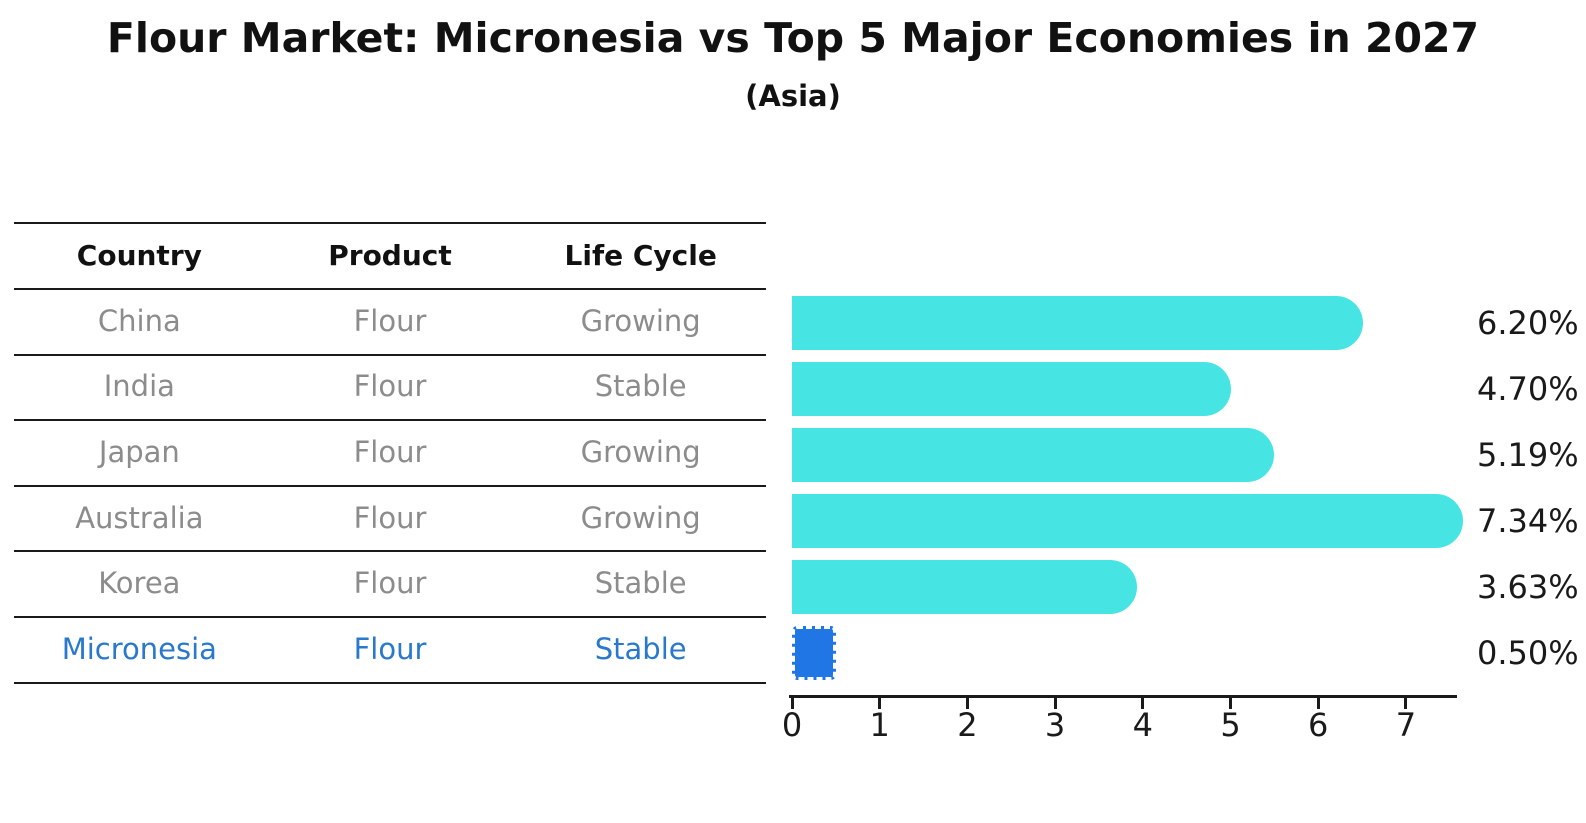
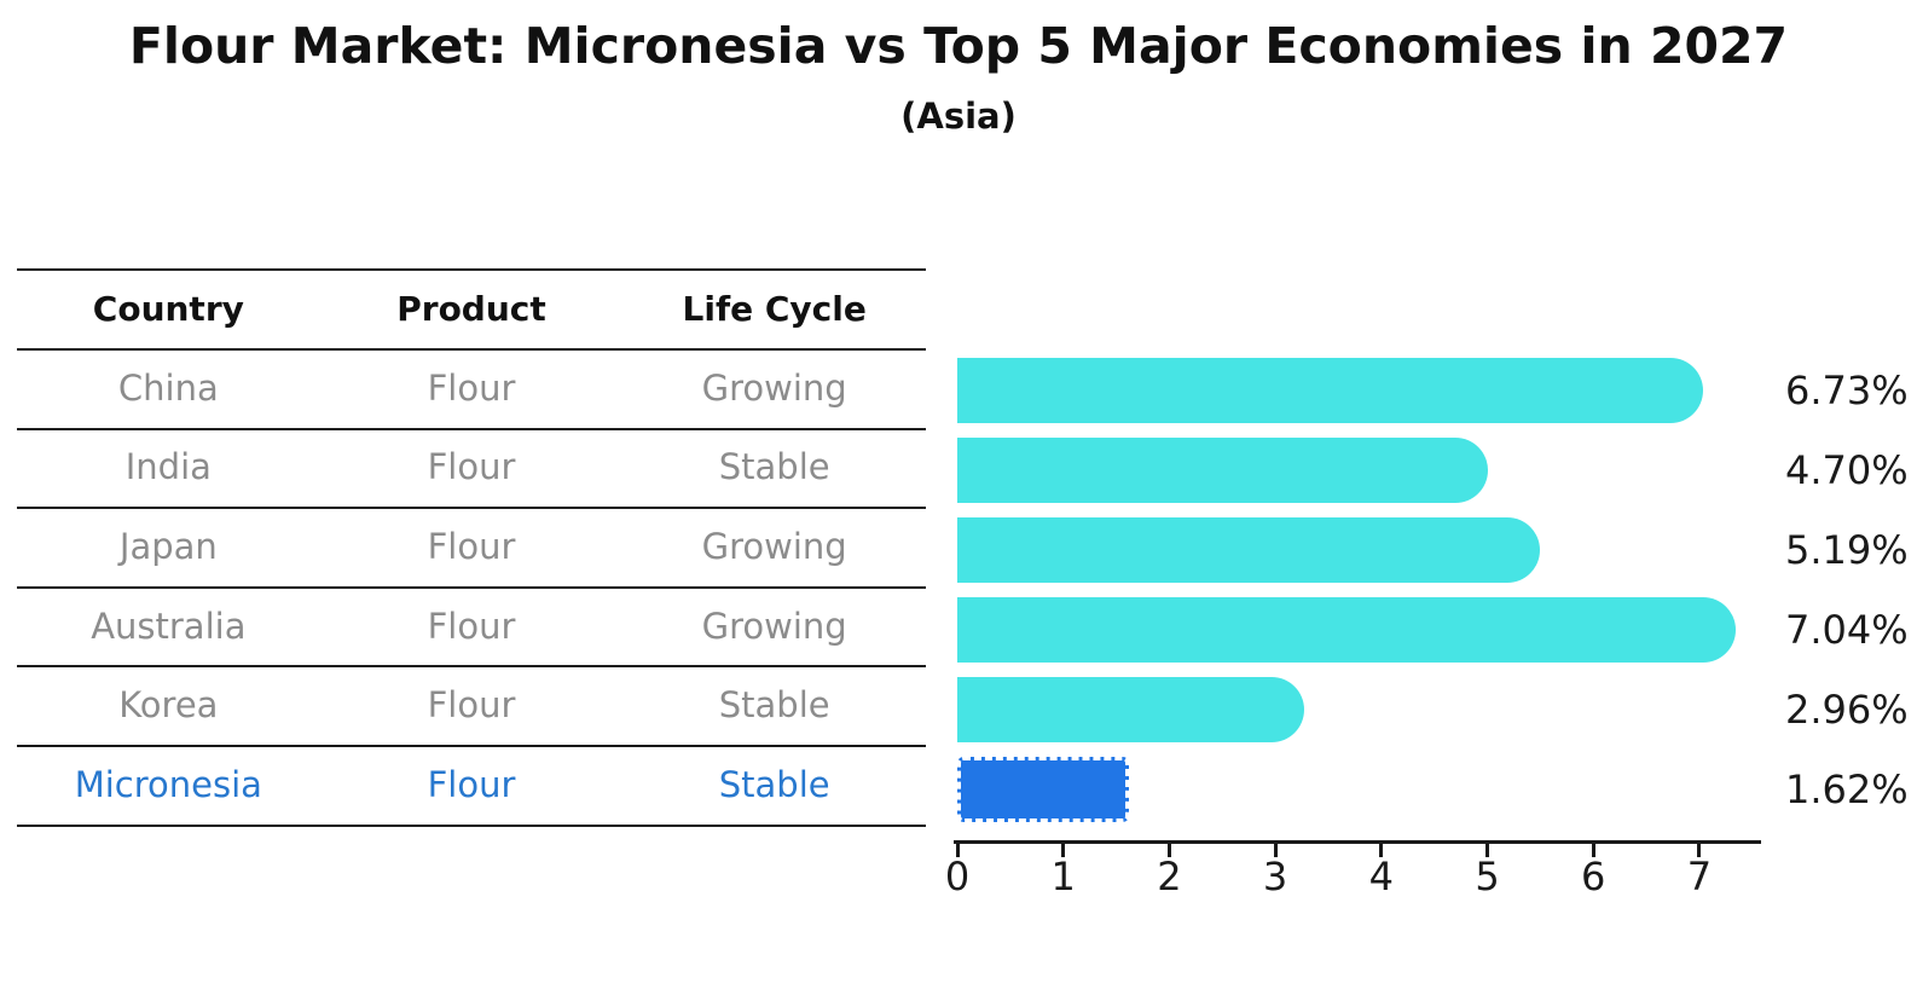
China: 6.20% -> 6.73%
Australia: 7.34% -> 7.04%
Korea: 3.63% -> 2.96%
Micronesia: 0.50% -> 1.62%
